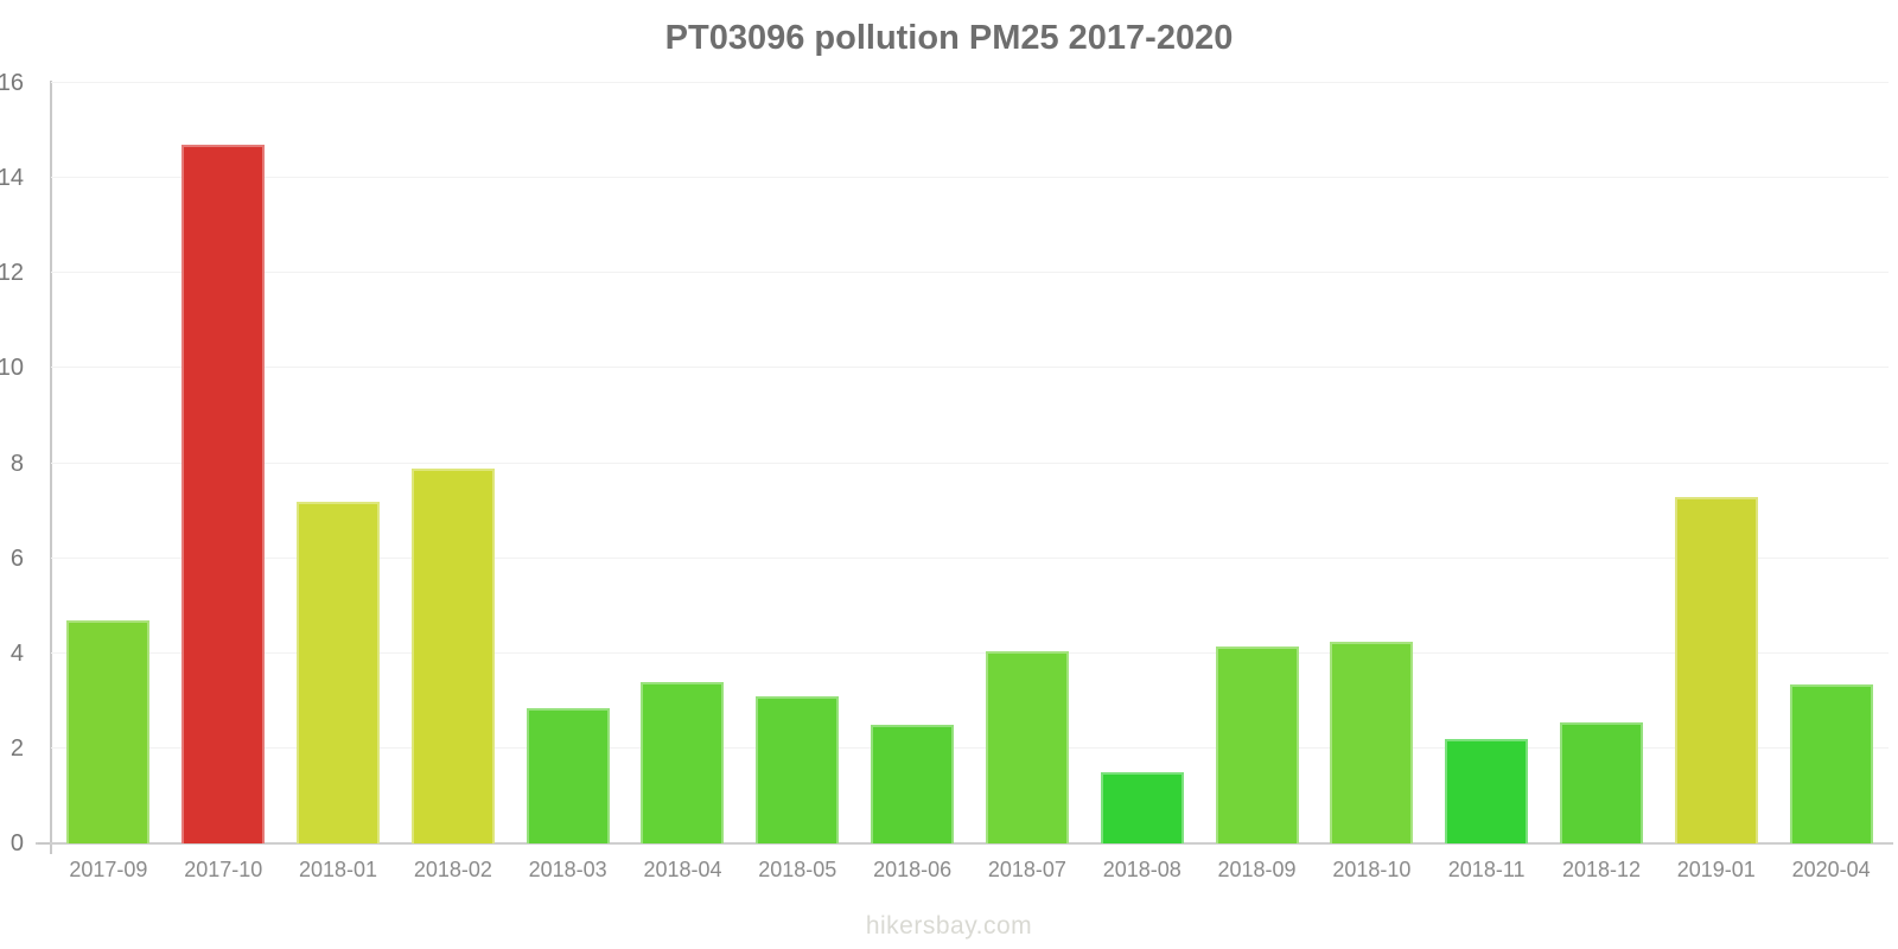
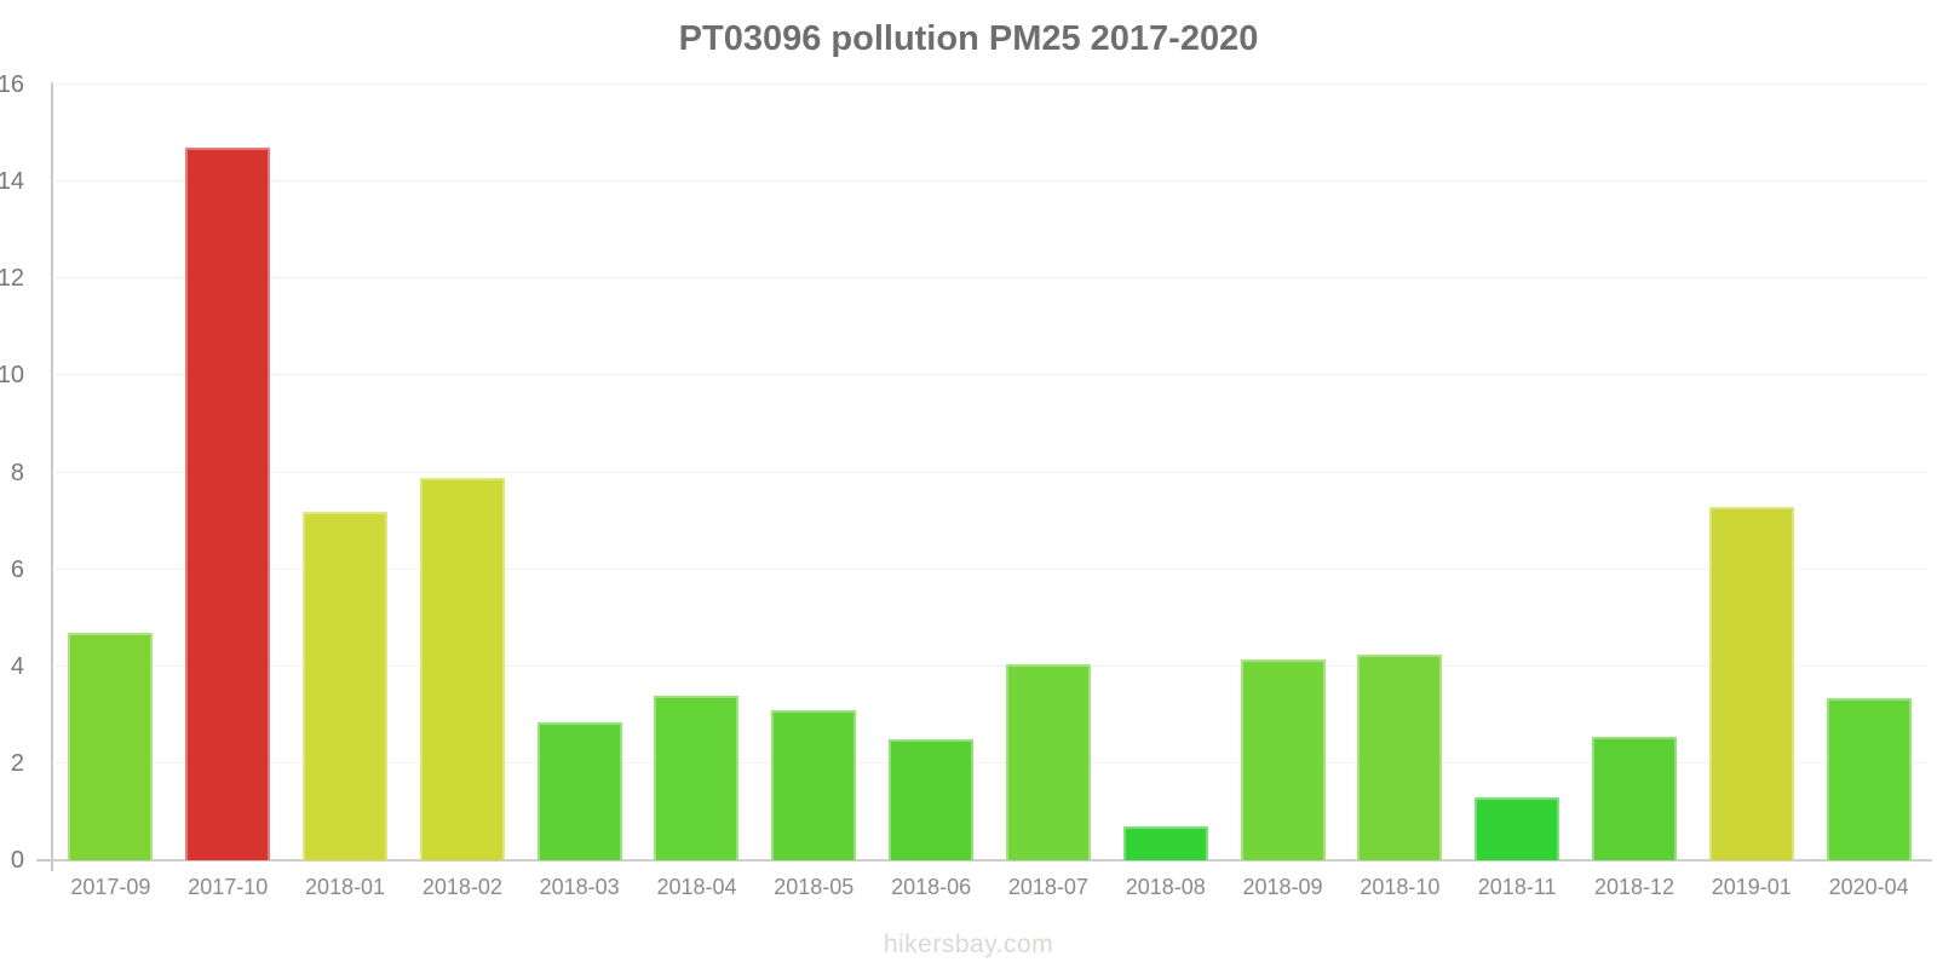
2018-08: 1.5 -> 0.7
2018-11: 2.2 -> 1.3
